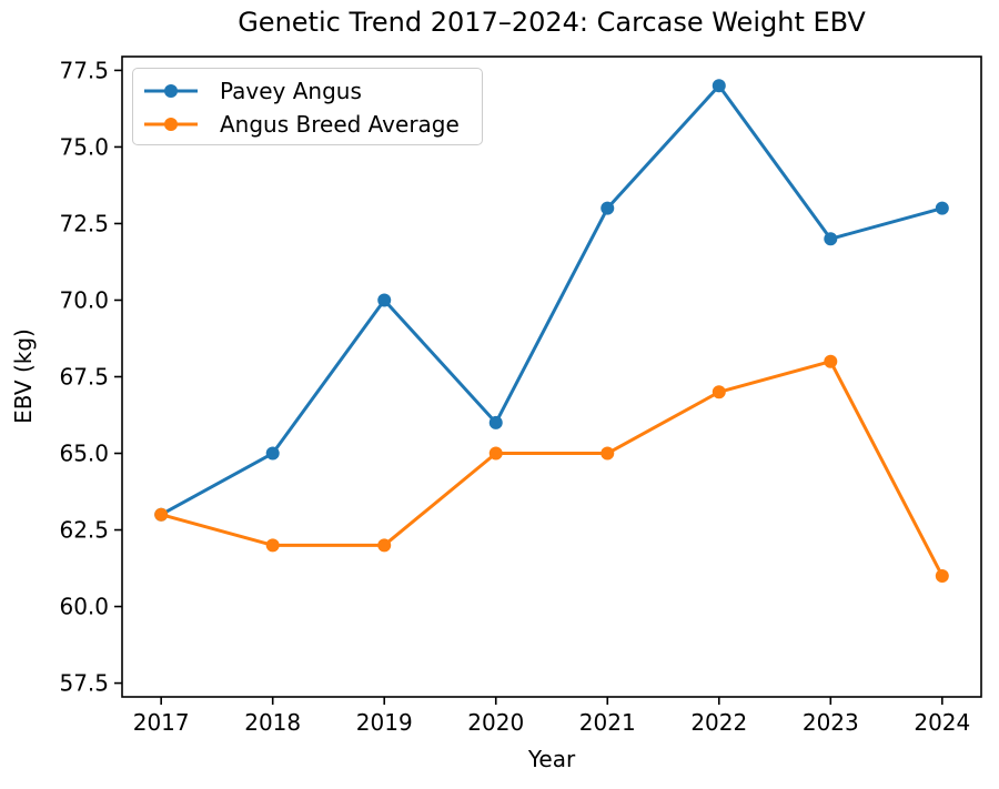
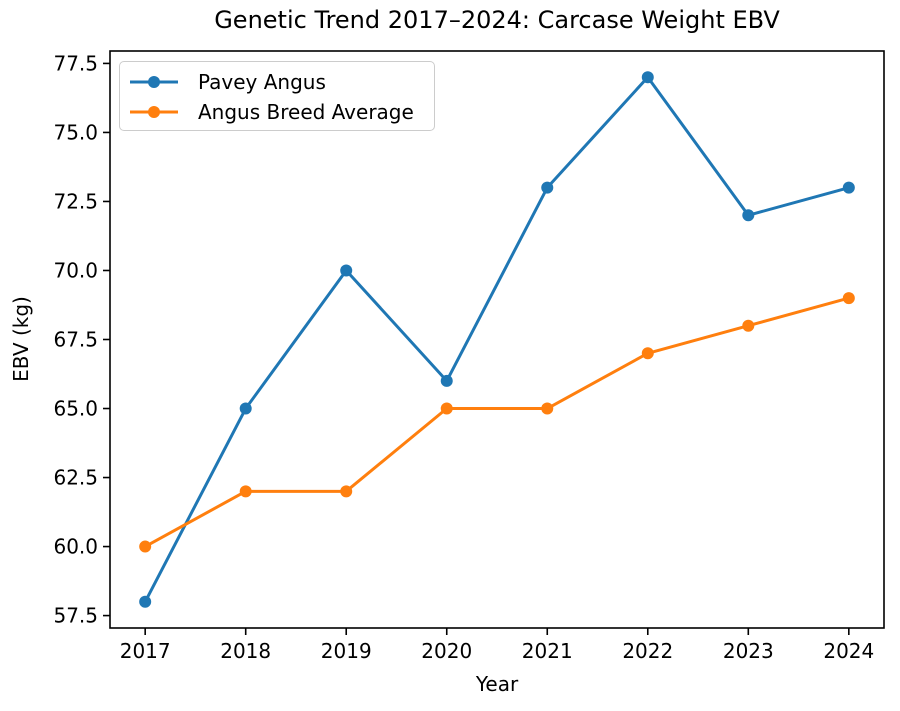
Pavey Angus/2017: 63 -> 58
Angus Breed Average/2017: 63 -> 60
Angus Breed Average/2024: 61 -> 69
